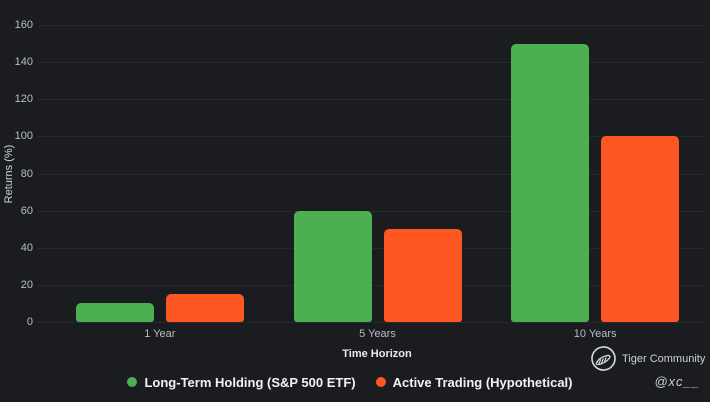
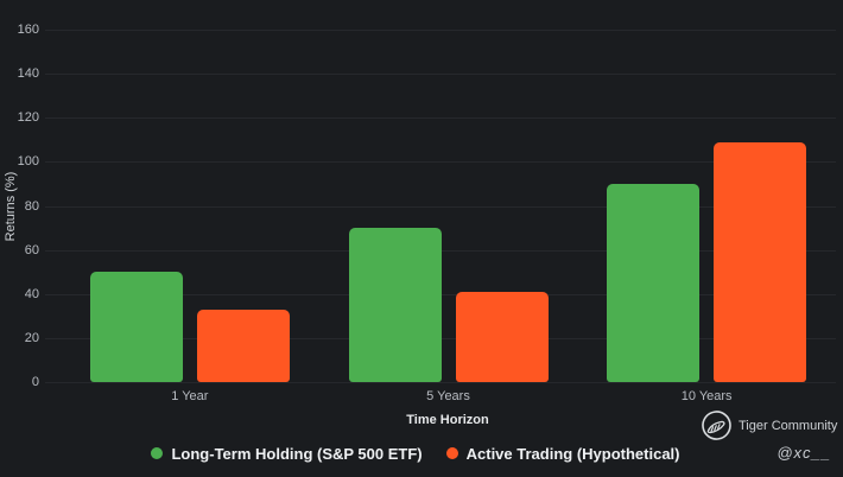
Long-Term Holding (S&P 500 ETF)/1 Year: 10 -> 50
Active Trading (Hypothetical)/1 Year: 15 -> 33
Long-Term Holding (S&P 500 ETF)/5 Years: 60 -> 70
Active Trading (Hypothetical)/5 Years: 50 -> 41
Long-Term Holding (S&P 500 ETF)/10 Years: 150 -> 90
Active Trading (Hypothetical)/10 Years: 100 -> 109
